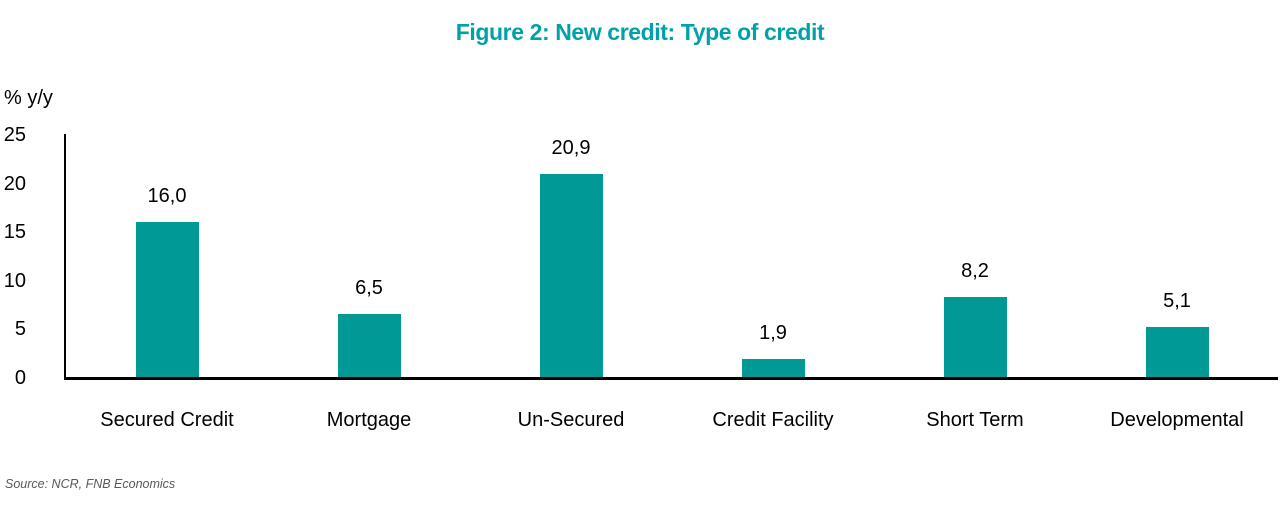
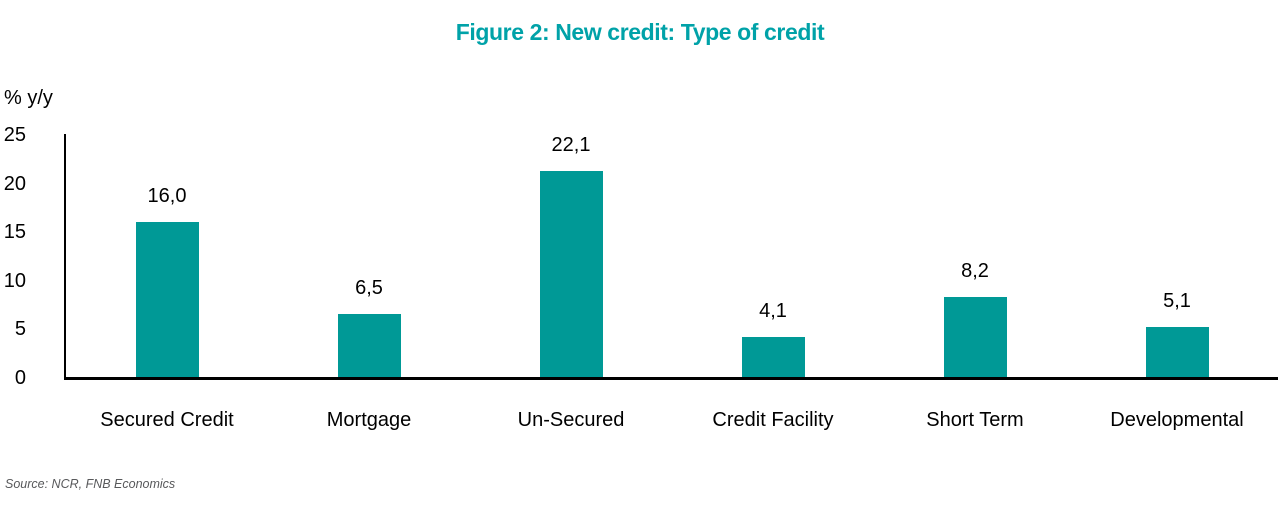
Un-Secured: 20,9 -> 22,1
Credit Facility: 1,9 -> 4,1
